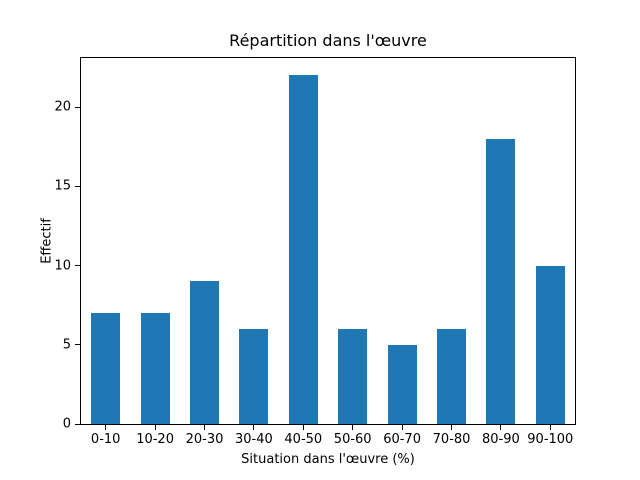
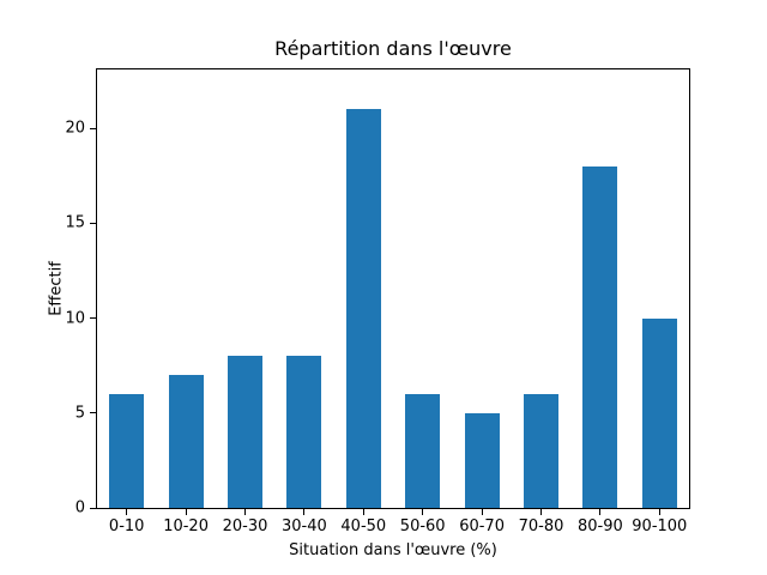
0-10: 7 -> 6
20-30: 9 -> 8
30-40: 6 -> 8
40-50: 22 -> 21
